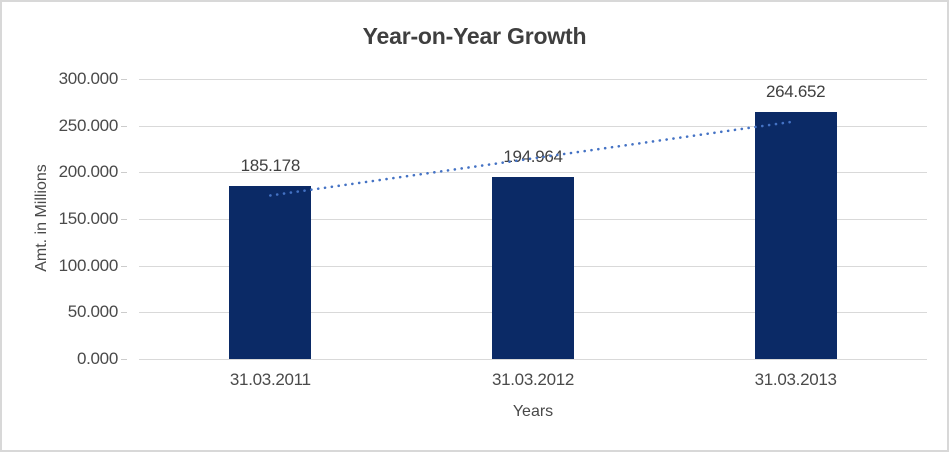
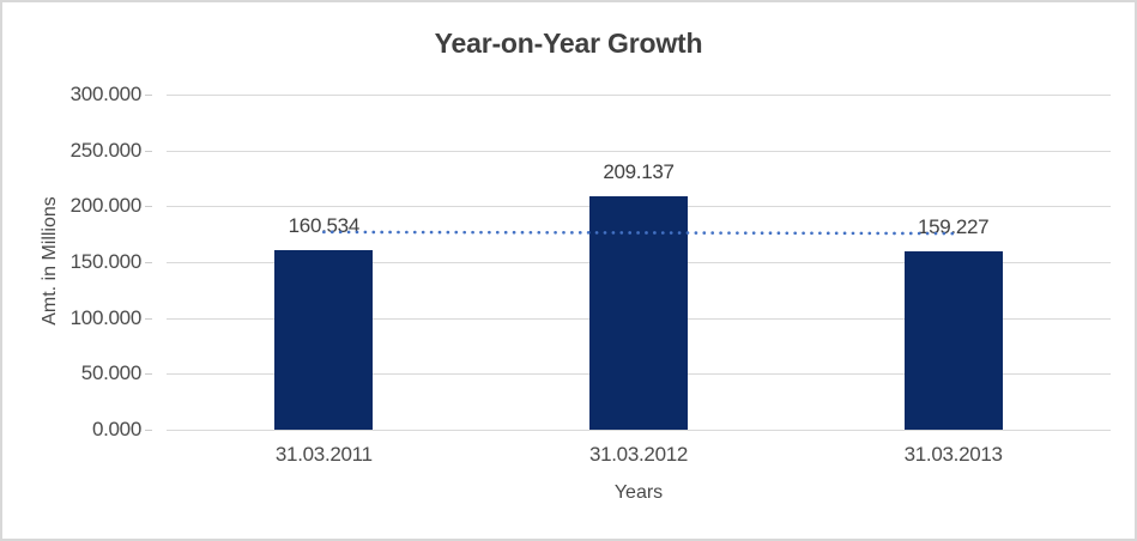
31.03.2011: 185.178 -> 160.534
31.03.2012: 194.964 -> 209.137
31.03.2013: 264.652 -> 159.227
